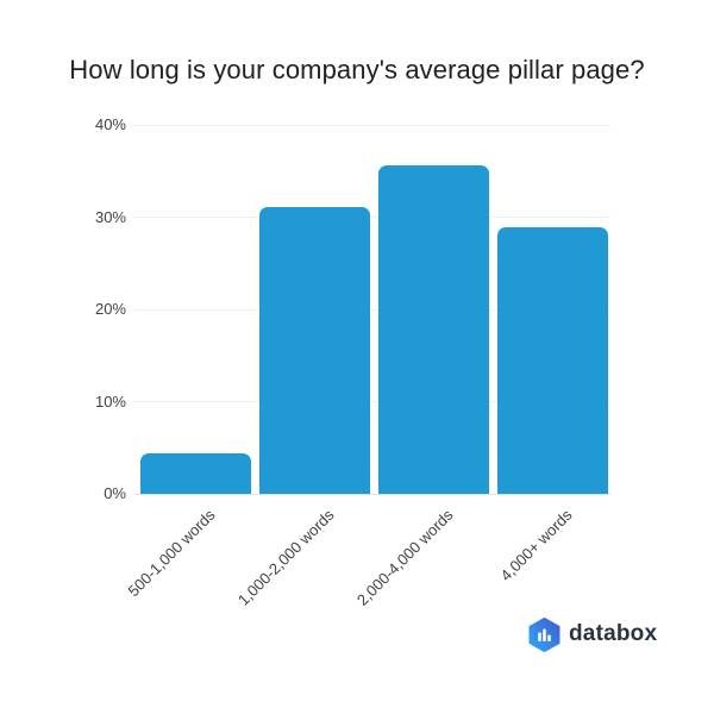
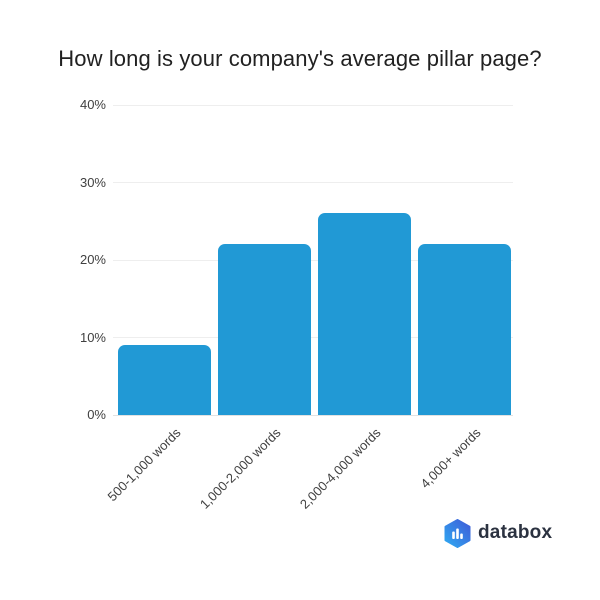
500-1,000 words: 4% -> 9%
1,000-2,000 words: 31% -> 22%
2,000-4,000 words: 36% -> 26%
4,000+ words: 29% -> 22%
